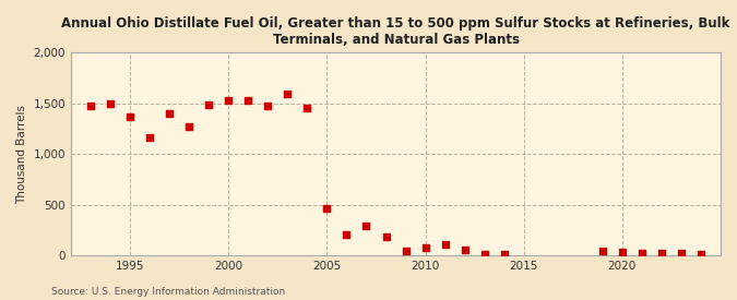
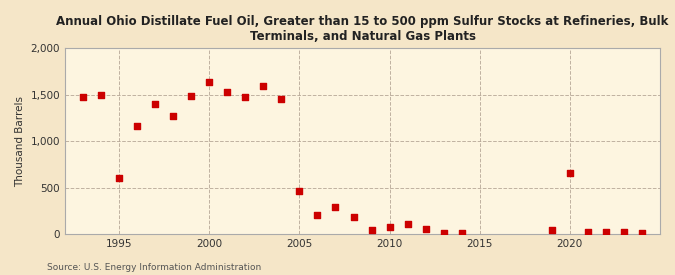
1995: 1,370 -> 600
2000: 1,530 -> 1,640
2020: 30 -> 660
